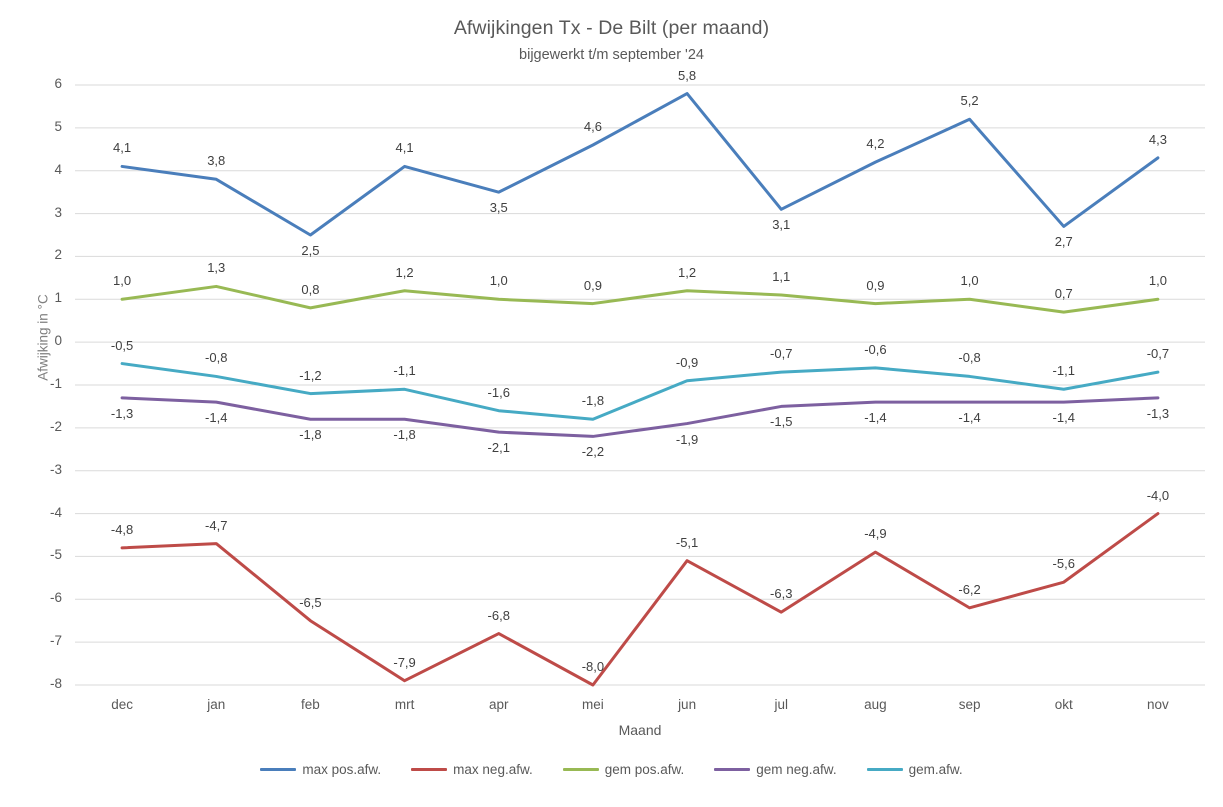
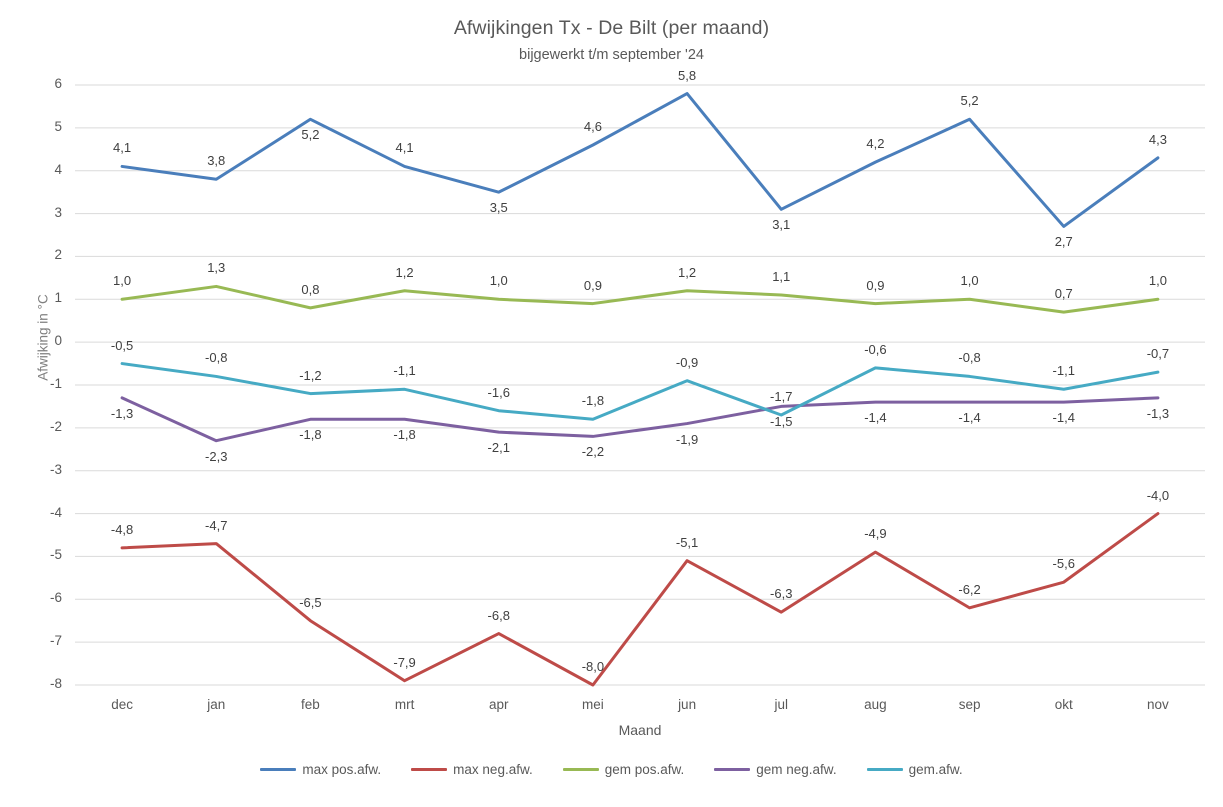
gem neg.afw./jan: -1,4 -> -2,3
max pos.afw./feb: 2,5 -> 5,2
gem.afw./jul: -0,7 -> -1,7
